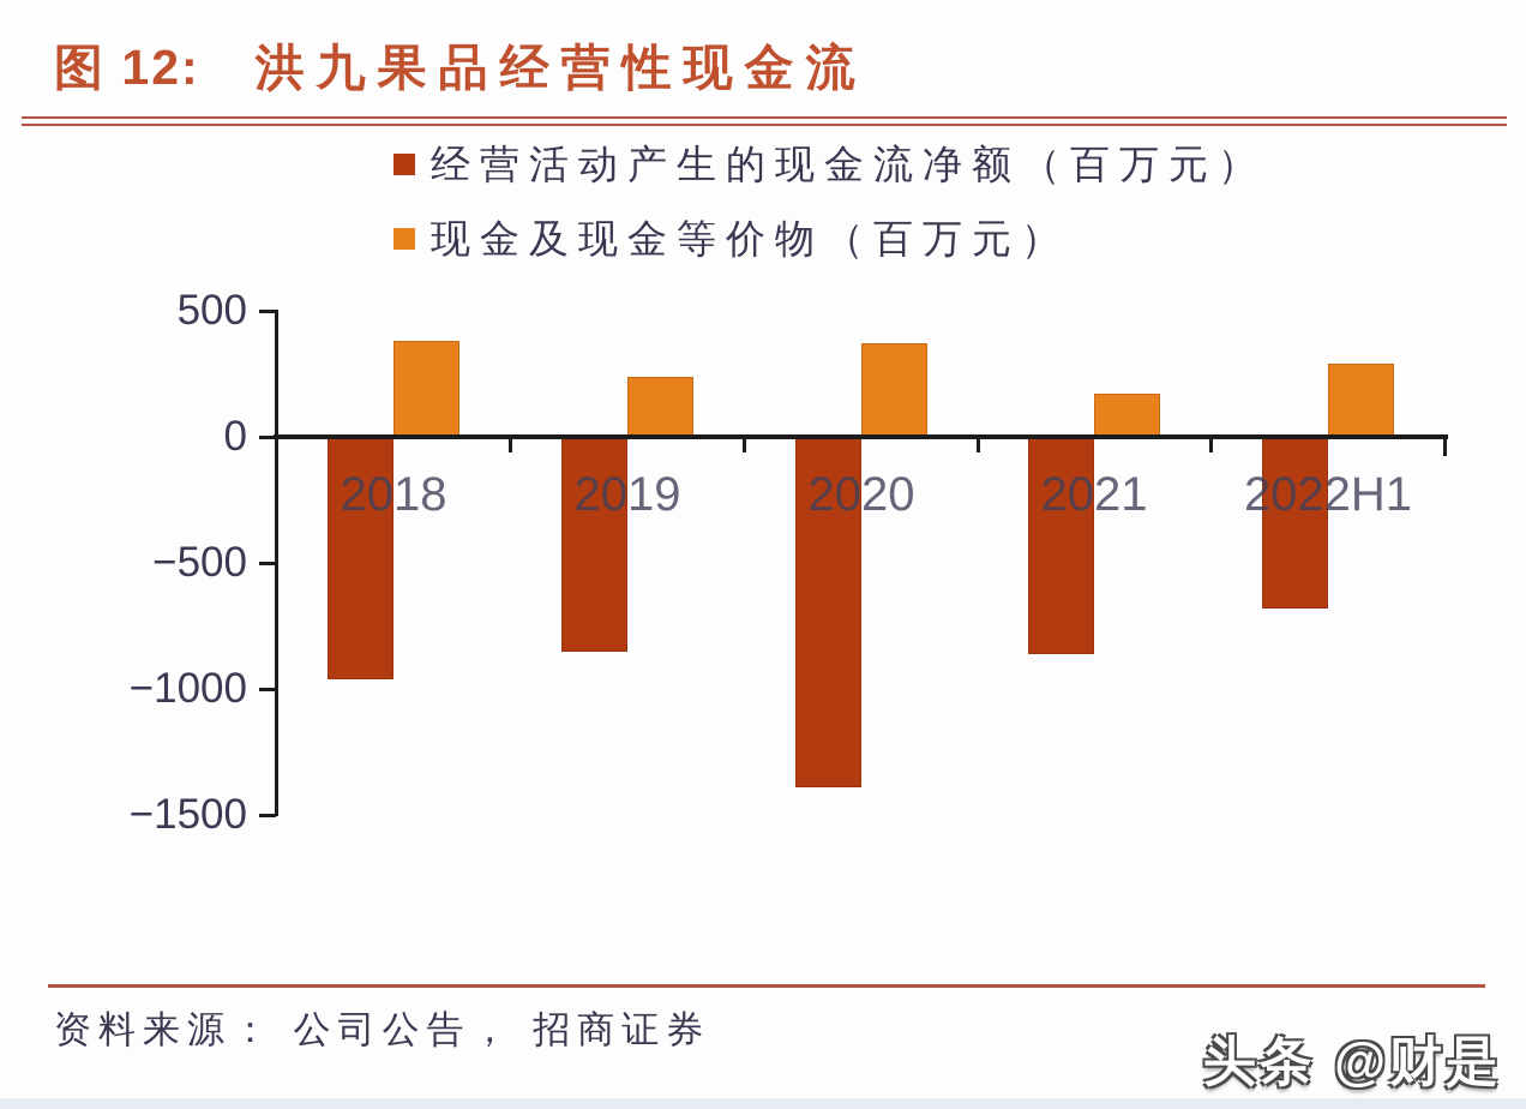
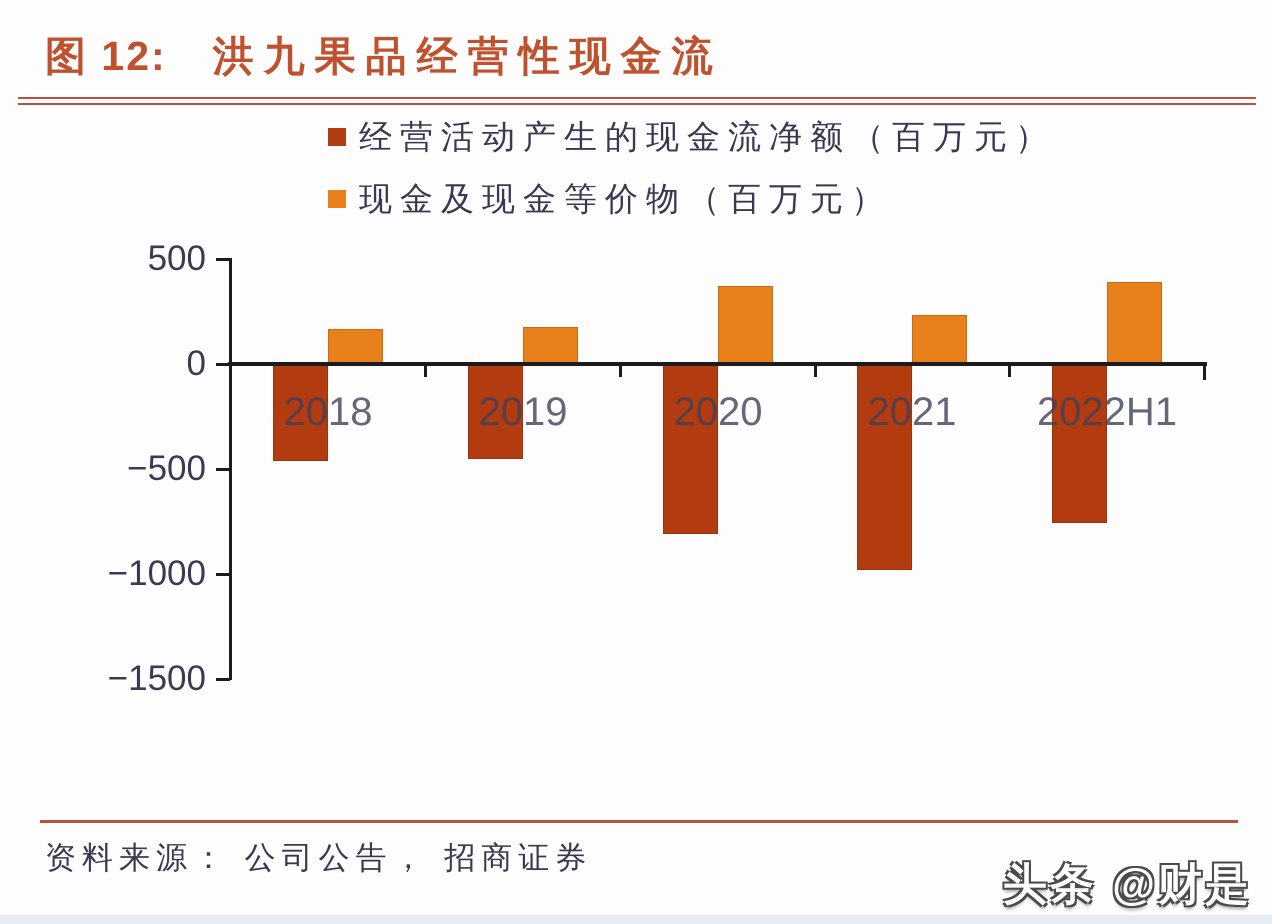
经营活动产生的现金流净额（百万元）/2018: -960 -> -460
现金及现金等价物（百万元）/2018: 380 -> 160
经营活动产生的现金流净额（百万元）/2019: -850 -> -450
现金及现金等价物（百万元）/2019: 240 -> 180
经营活动产生的现金流净额（百万元）/2020: -1390 -> -810
经营活动产生的现金流净额（百万元）/2021: -860 -> -980
现金及现金等价物（百万元）/2021: 170 -> 240
经营活动产生的现金流净额（百万元）/2022H1: -680 -> -760
现金及现金等价物（百万元）/2022H1: 290 -> 390
